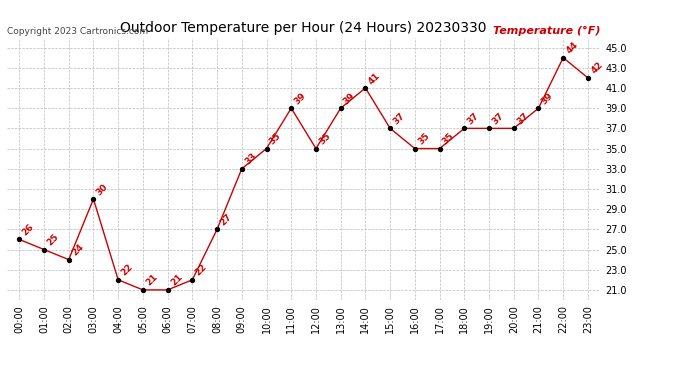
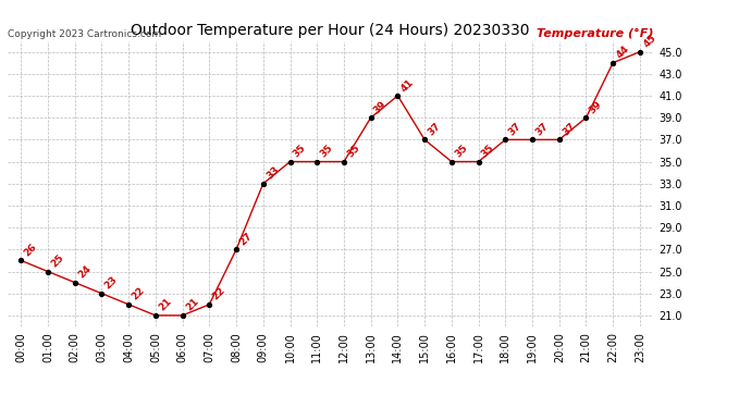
03:00: 30 -> 23
11:00: 39 -> 35
23:00: 42 -> 45
